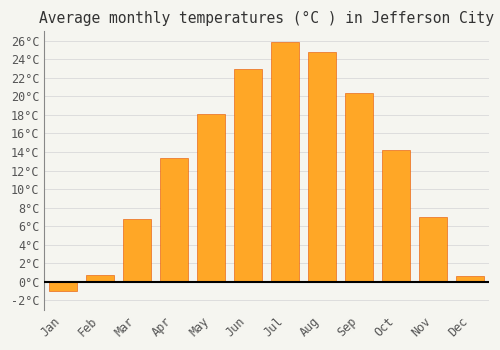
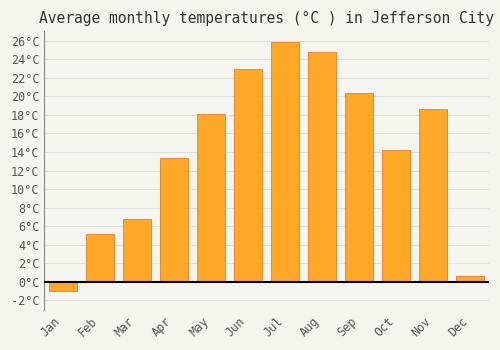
Feb: 0.7°C -> 5.2°C
Nov: 7.0°C -> 18.6°C
